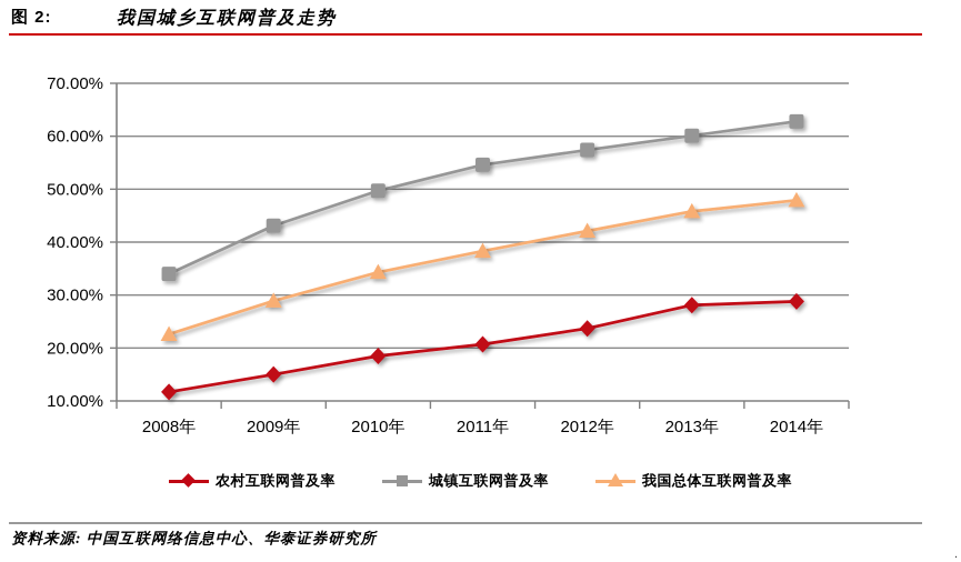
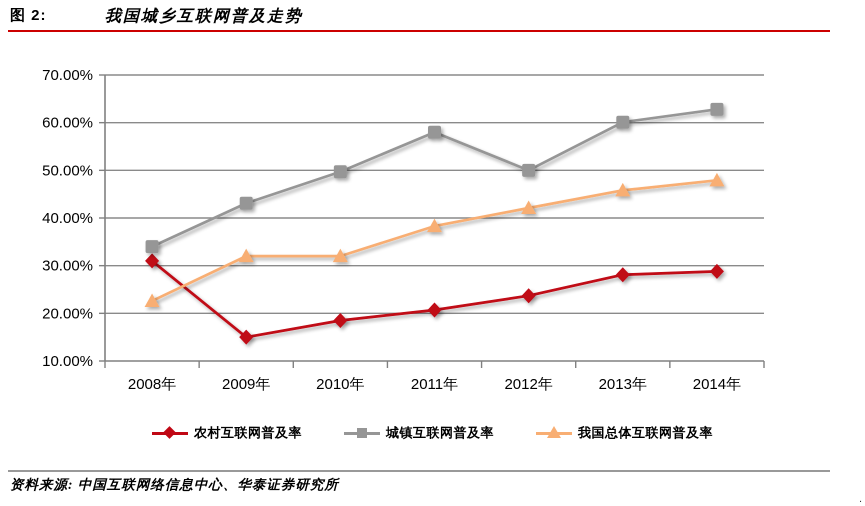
农村互联网普及率/2008年: 12% -> 31%
我国总体互联网普及率/2009年: 29% -> 32%
我国总体互联网普及率/2010年: 34% -> 32%
城镇互联网普及率/2011年: 55% -> 58%
城镇互联网普及率/2012年: 57% -> 50%
